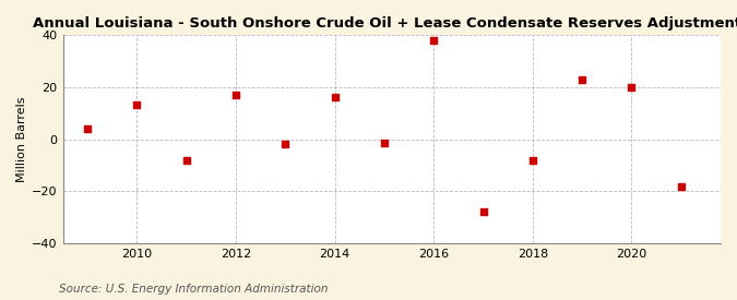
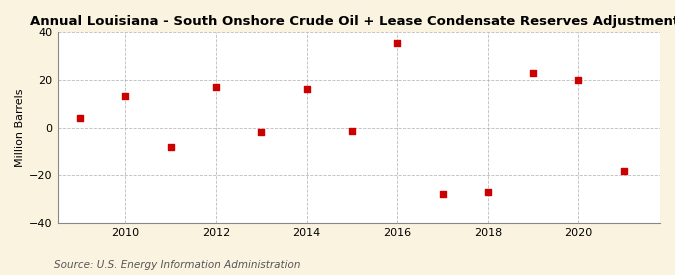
2016: 38.0 -> 35.5
2018: -8.0 -> -27.0
